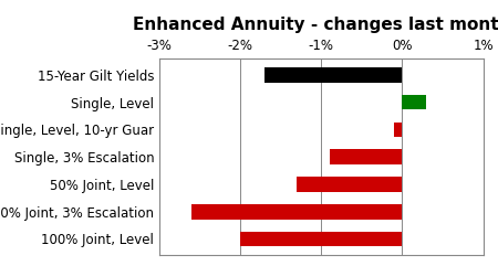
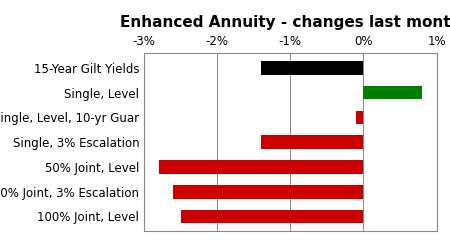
15-Year Gilt Yields: -1.7% -> -1.4%
Single, Level: 0.3% -> 0.8%
Single, 3% Escalation: -0.9% -> -1.4%
50% Joint, Level: -1.3% -> -2.8%
100% Joint, Level: -2.0% -> -2.5%
